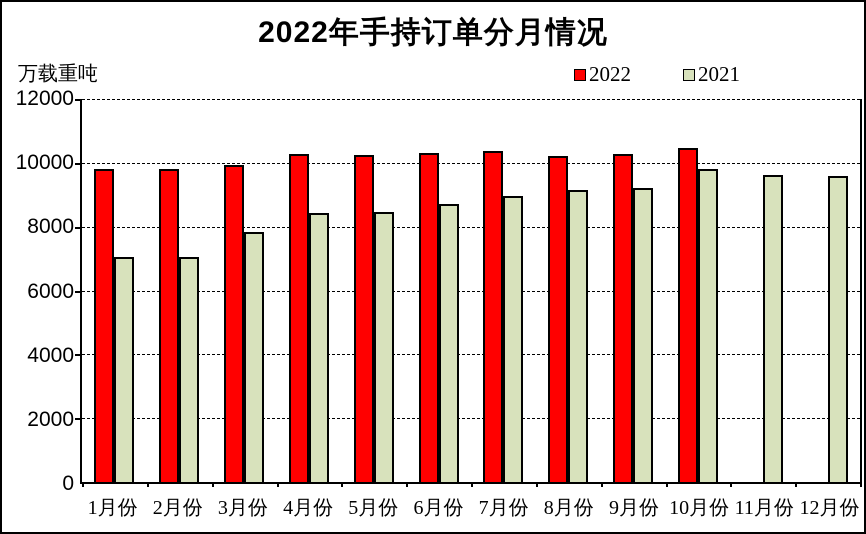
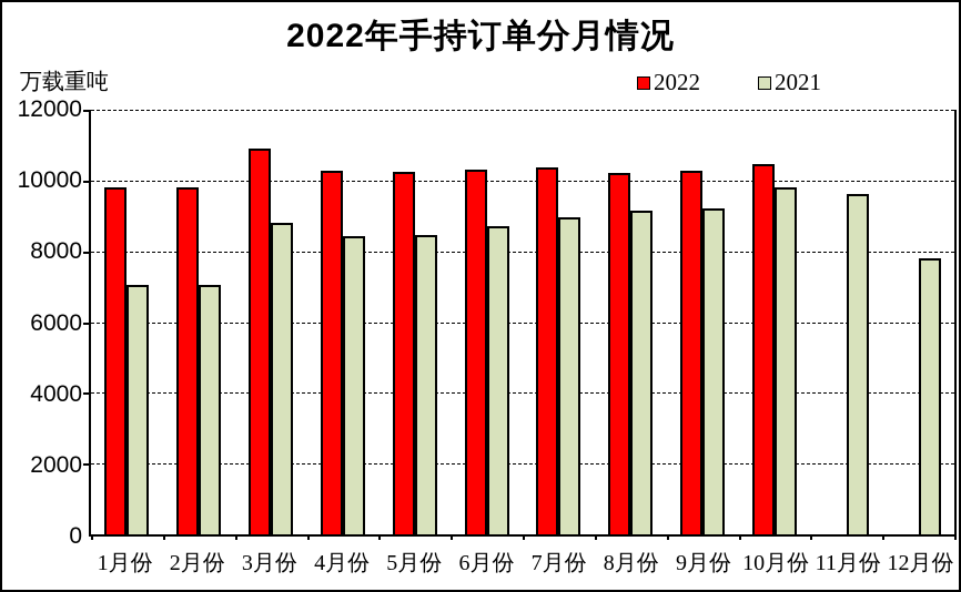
2022/3月份: 9900 -> 10900
2021/3月份: 7800 -> 8800
2021/12月份: 9600 -> 7800
